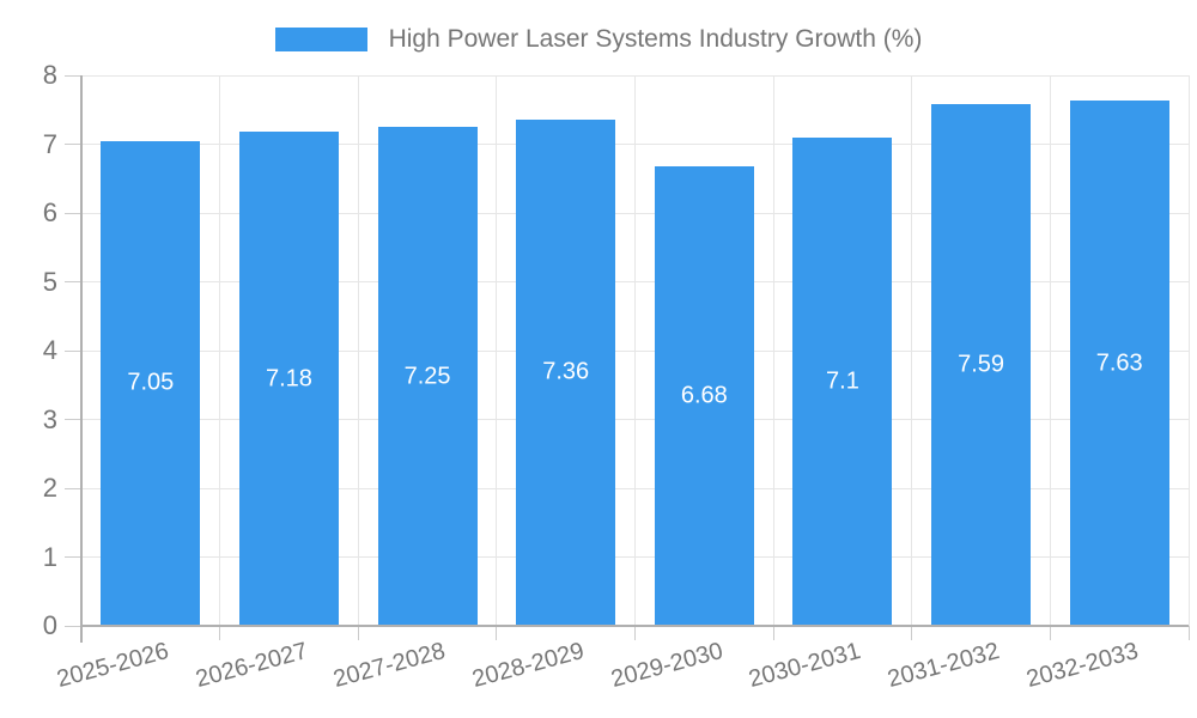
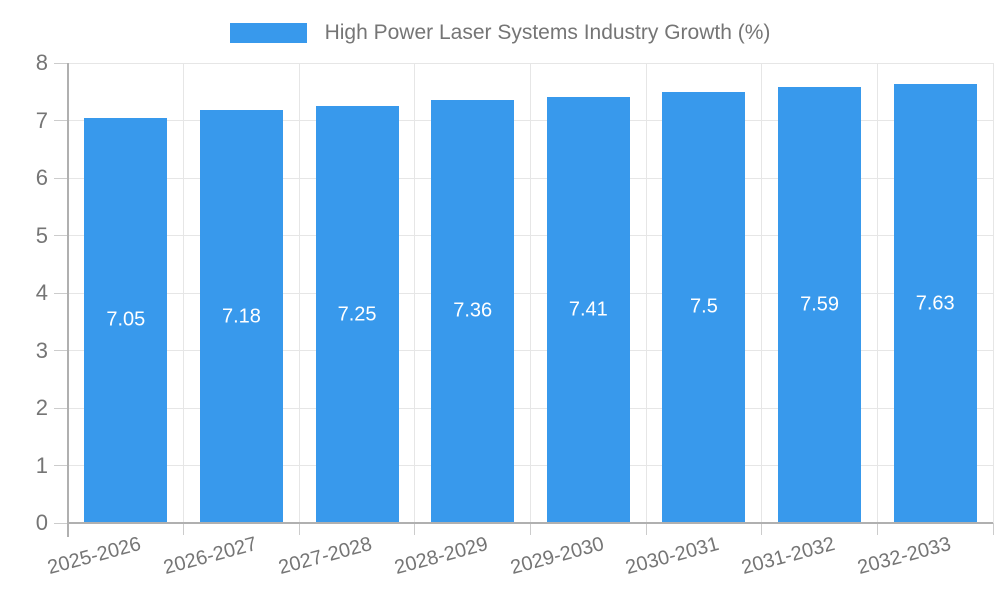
2029-2030: 6.68 -> 7.41
2030-2031: 7.1 -> 7.5
